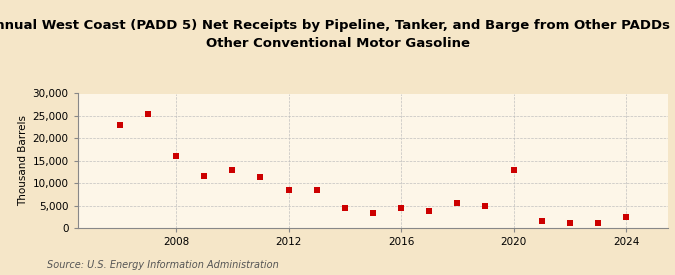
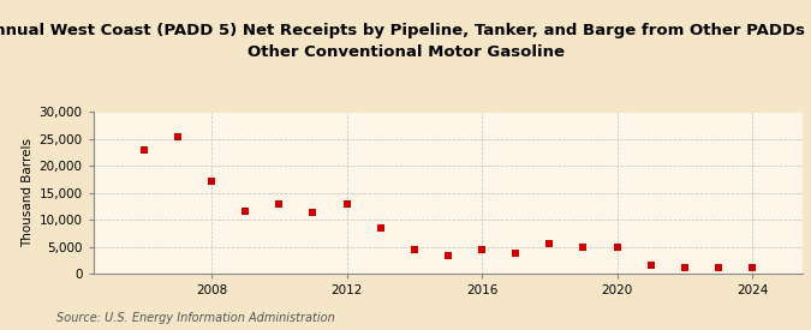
2008: 16,000 -> 17,200
2012: 8,500 -> 13,000
2020: 13,000 -> 4,900
2024: 2,500 -> 1,100
